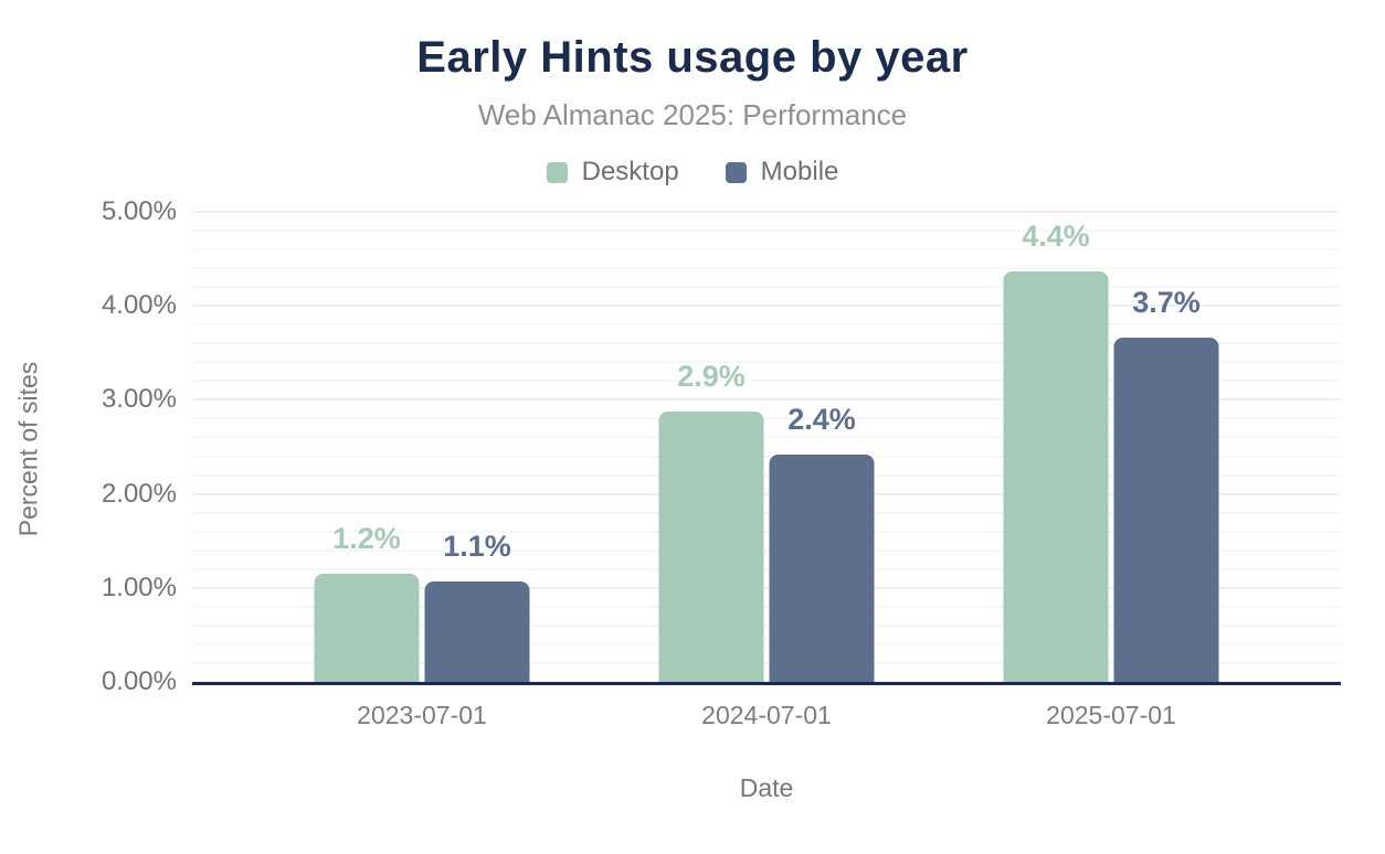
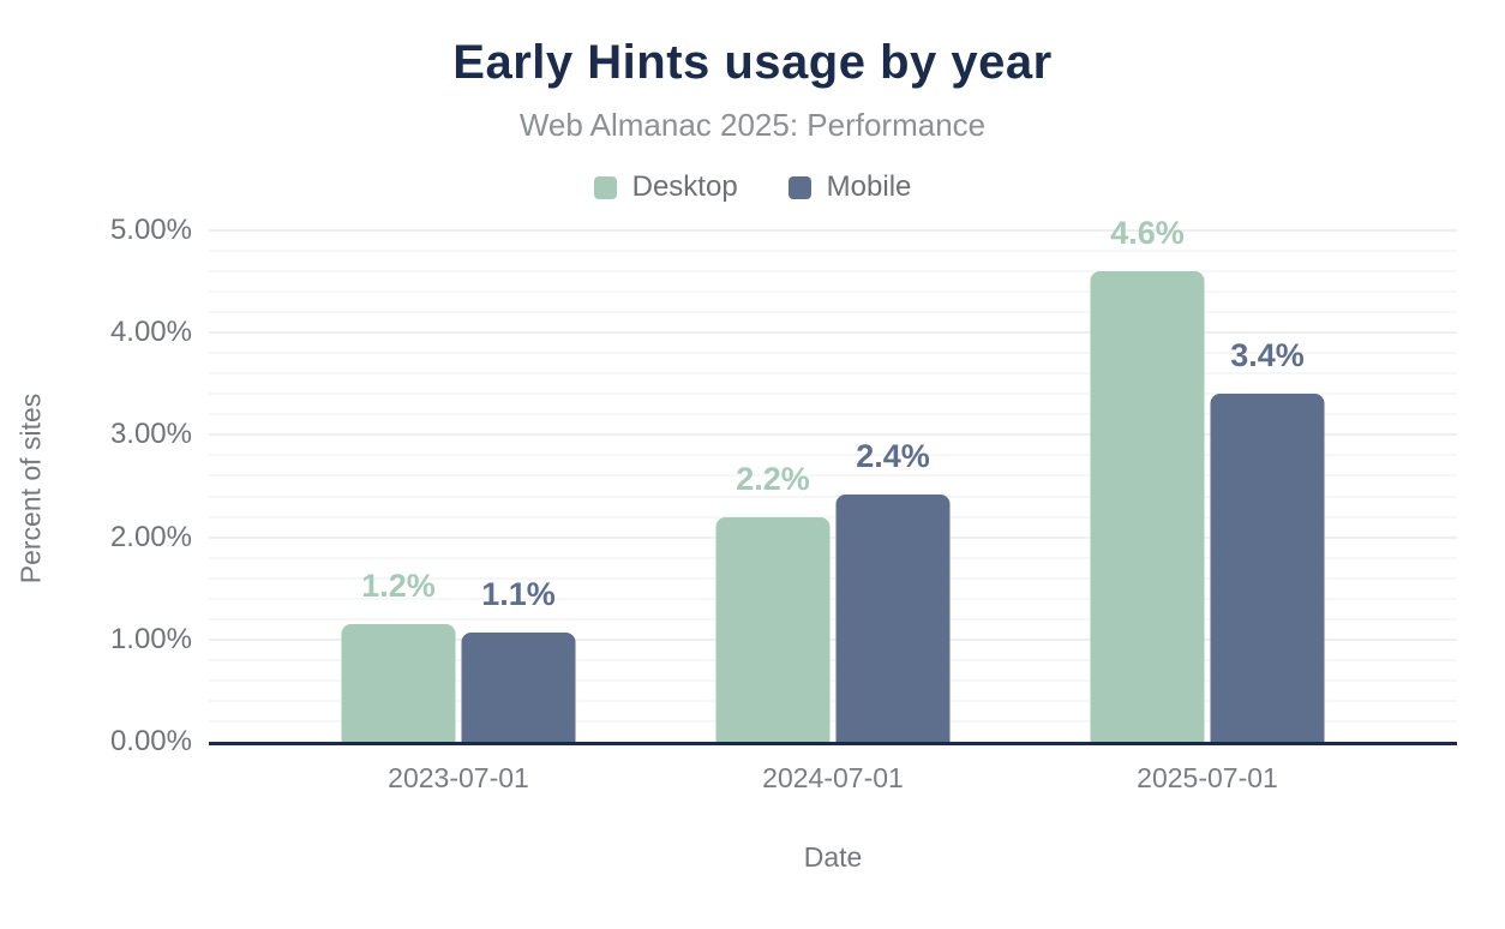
Desktop/2024-07-01: 2.9% -> 2.2%
Desktop/2025-07-01: 4.4% -> 4.6%
Mobile/2025-07-01: 3.7% -> 3.4%
